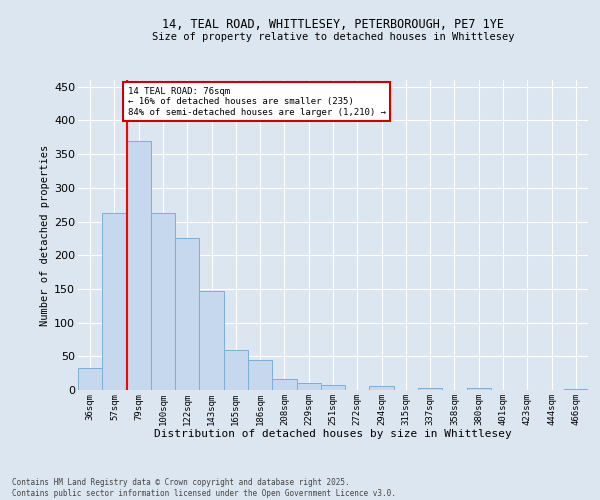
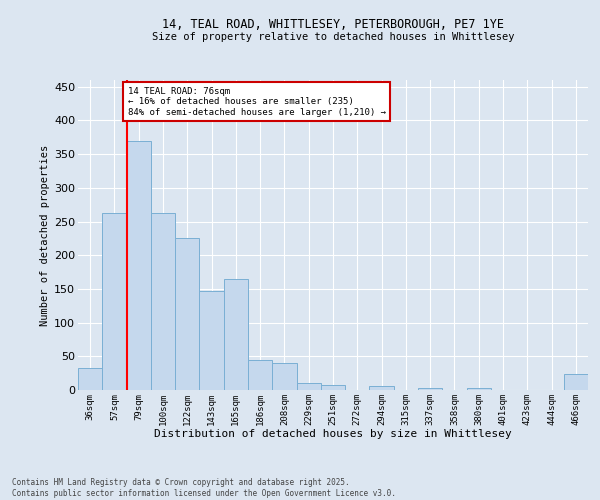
165sqm: 60 -> 164
208sqm: 17 -> 40
466sqm: 2 -> 24
